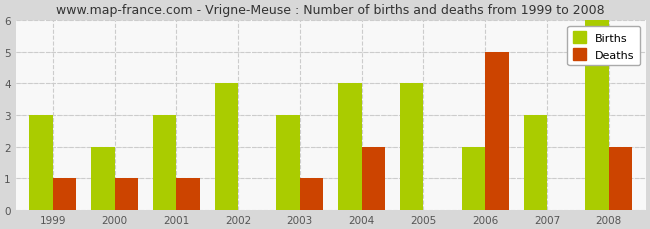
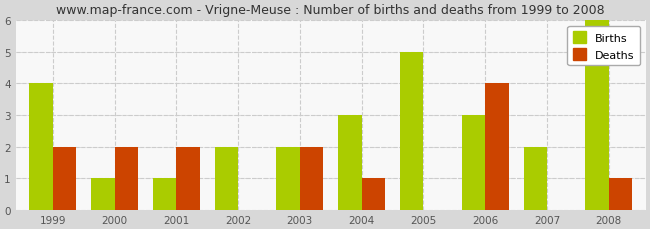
Births/1999: 3 -> 4
Deaths/1999: 1 -> 2
Births/2000: 2 -> 1
Deaths/2000: 1 -> 2
Births/2001: 3 -> 1
Deaths/2001: 1 -> 2
Births/2002: 4 -> 2
Births/2003: 3 -> 2
Deaths/2003: 1 -> 2
Births/2004: 4 -> 3
Deaths/2004: 2 -> 1
Births/2005: 4 -> 5
Births/2006: 2 -> 3
Deaths/2006: 5 -> 4
Births/2007: 3 -> 2
Deaths/2008: 2 -> 1
